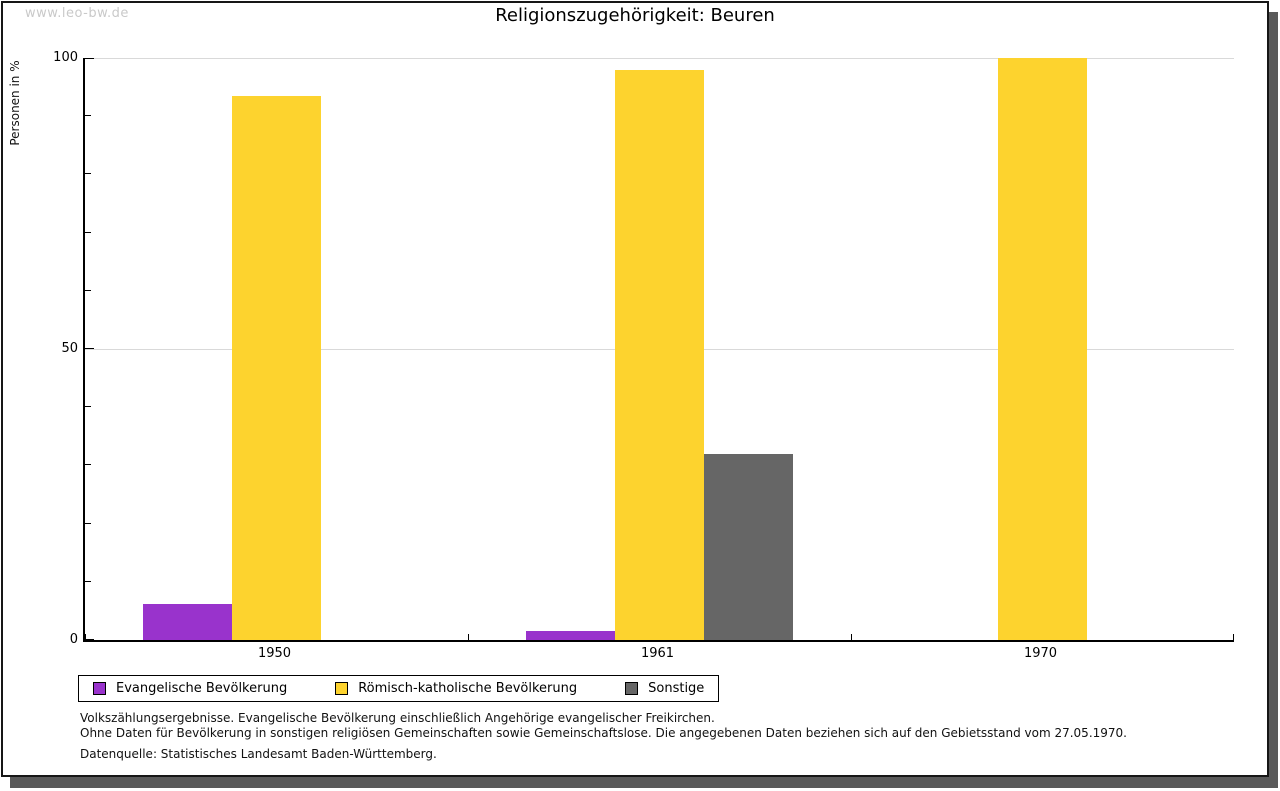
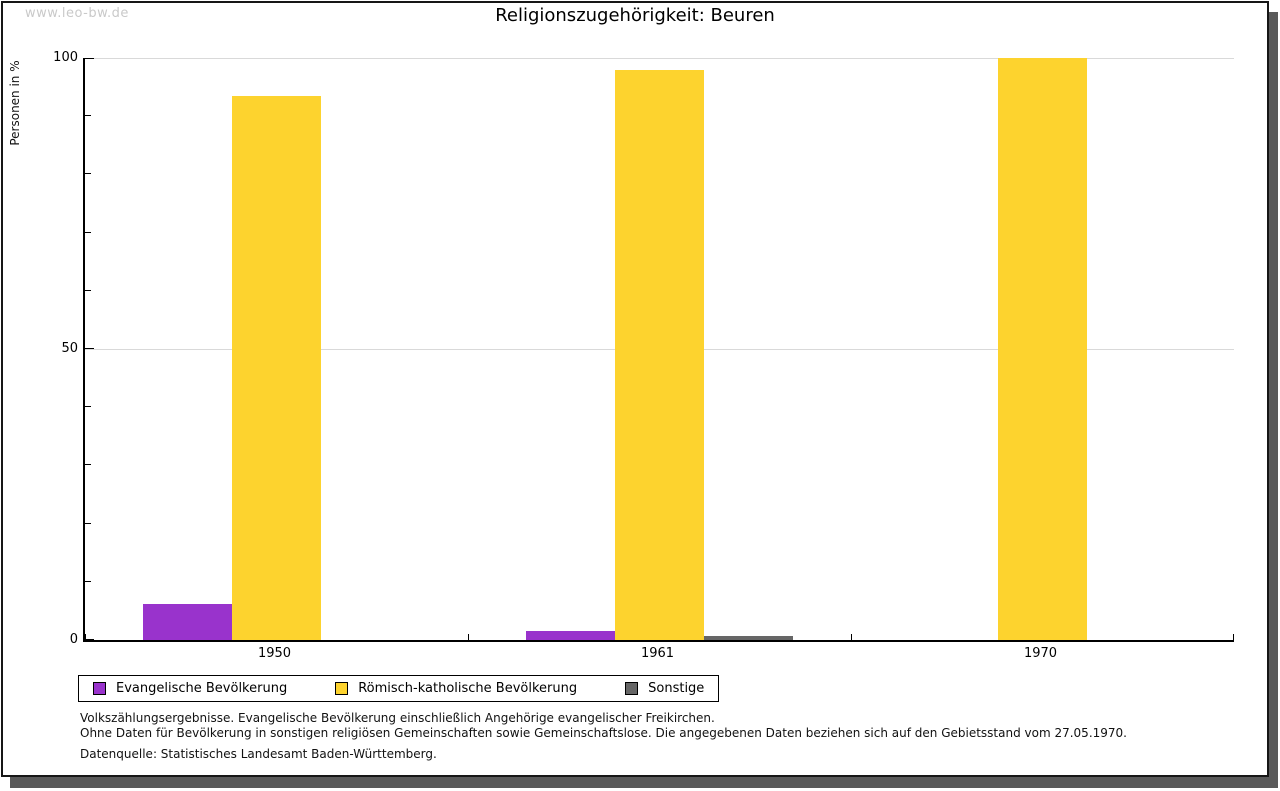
Sonstige/1961: 32 -> 1
